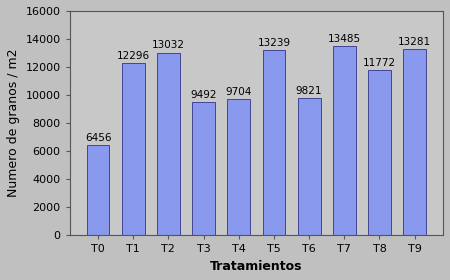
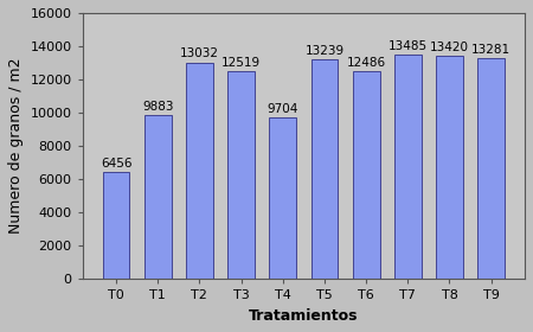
T1: 12296 -> 9883
T3: 9492 -> 12519
T6: 9821 -> 12486
T8: 11772 -> 13420
